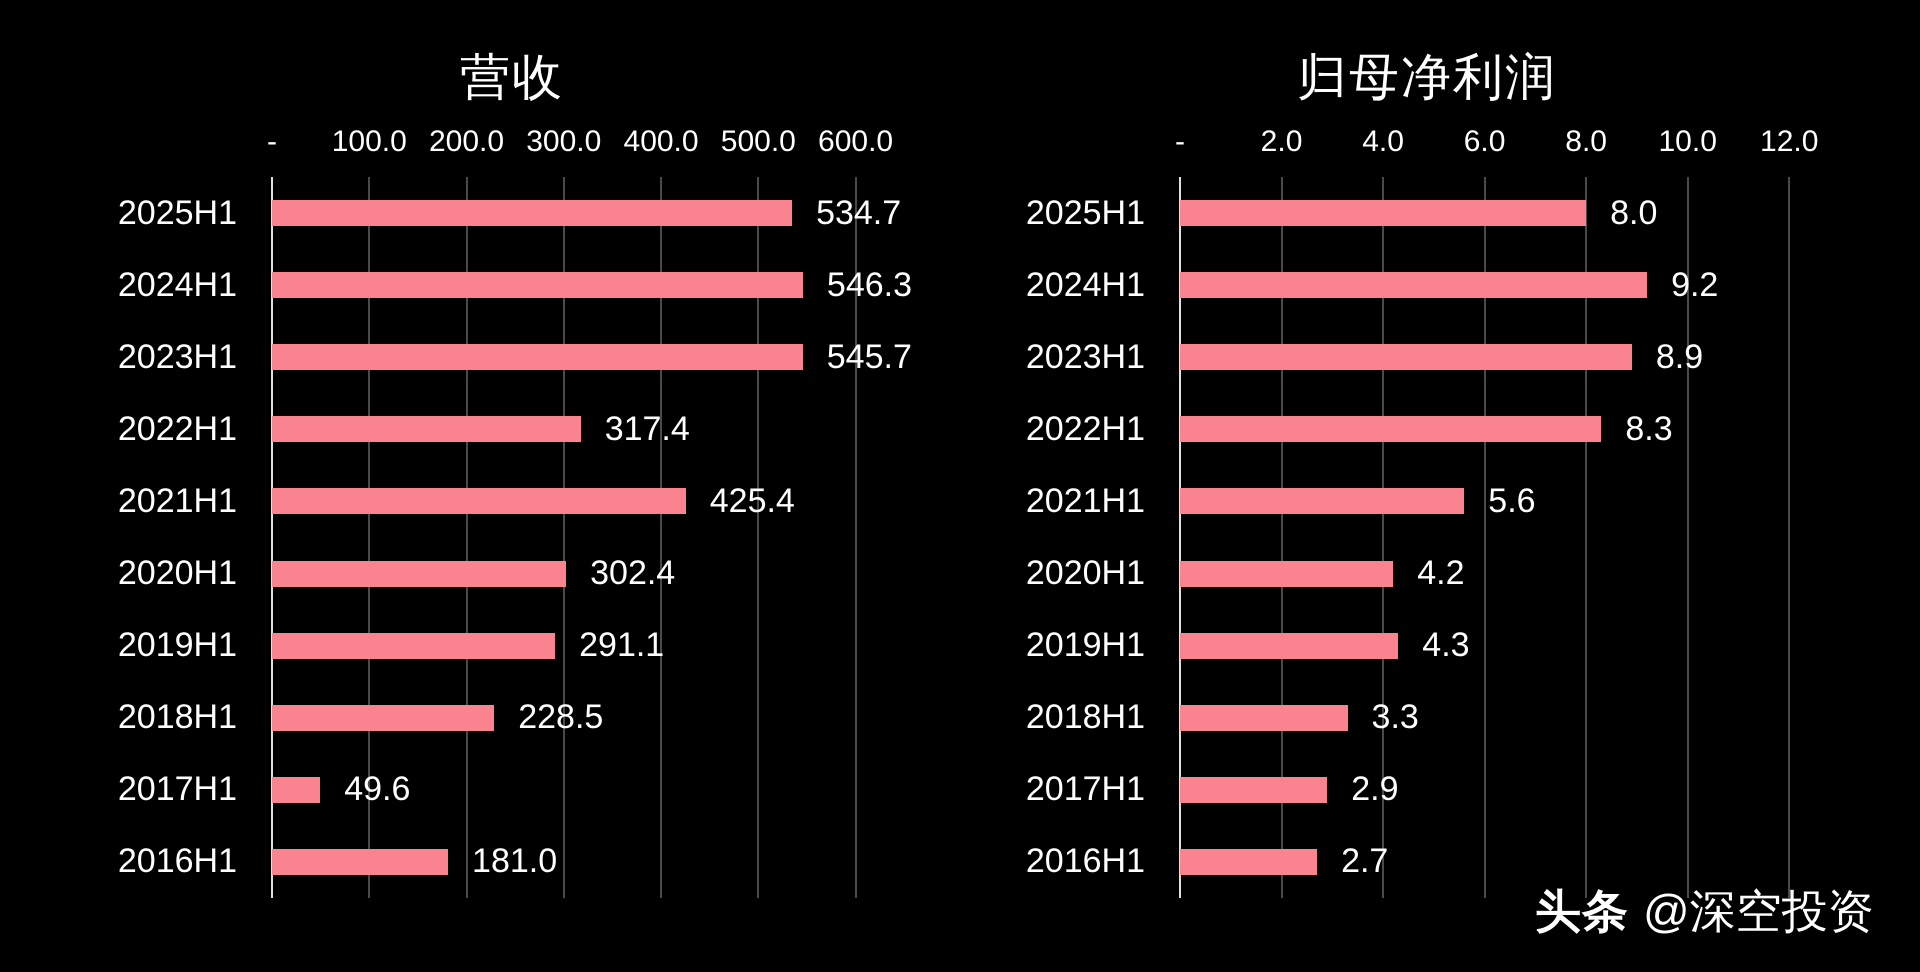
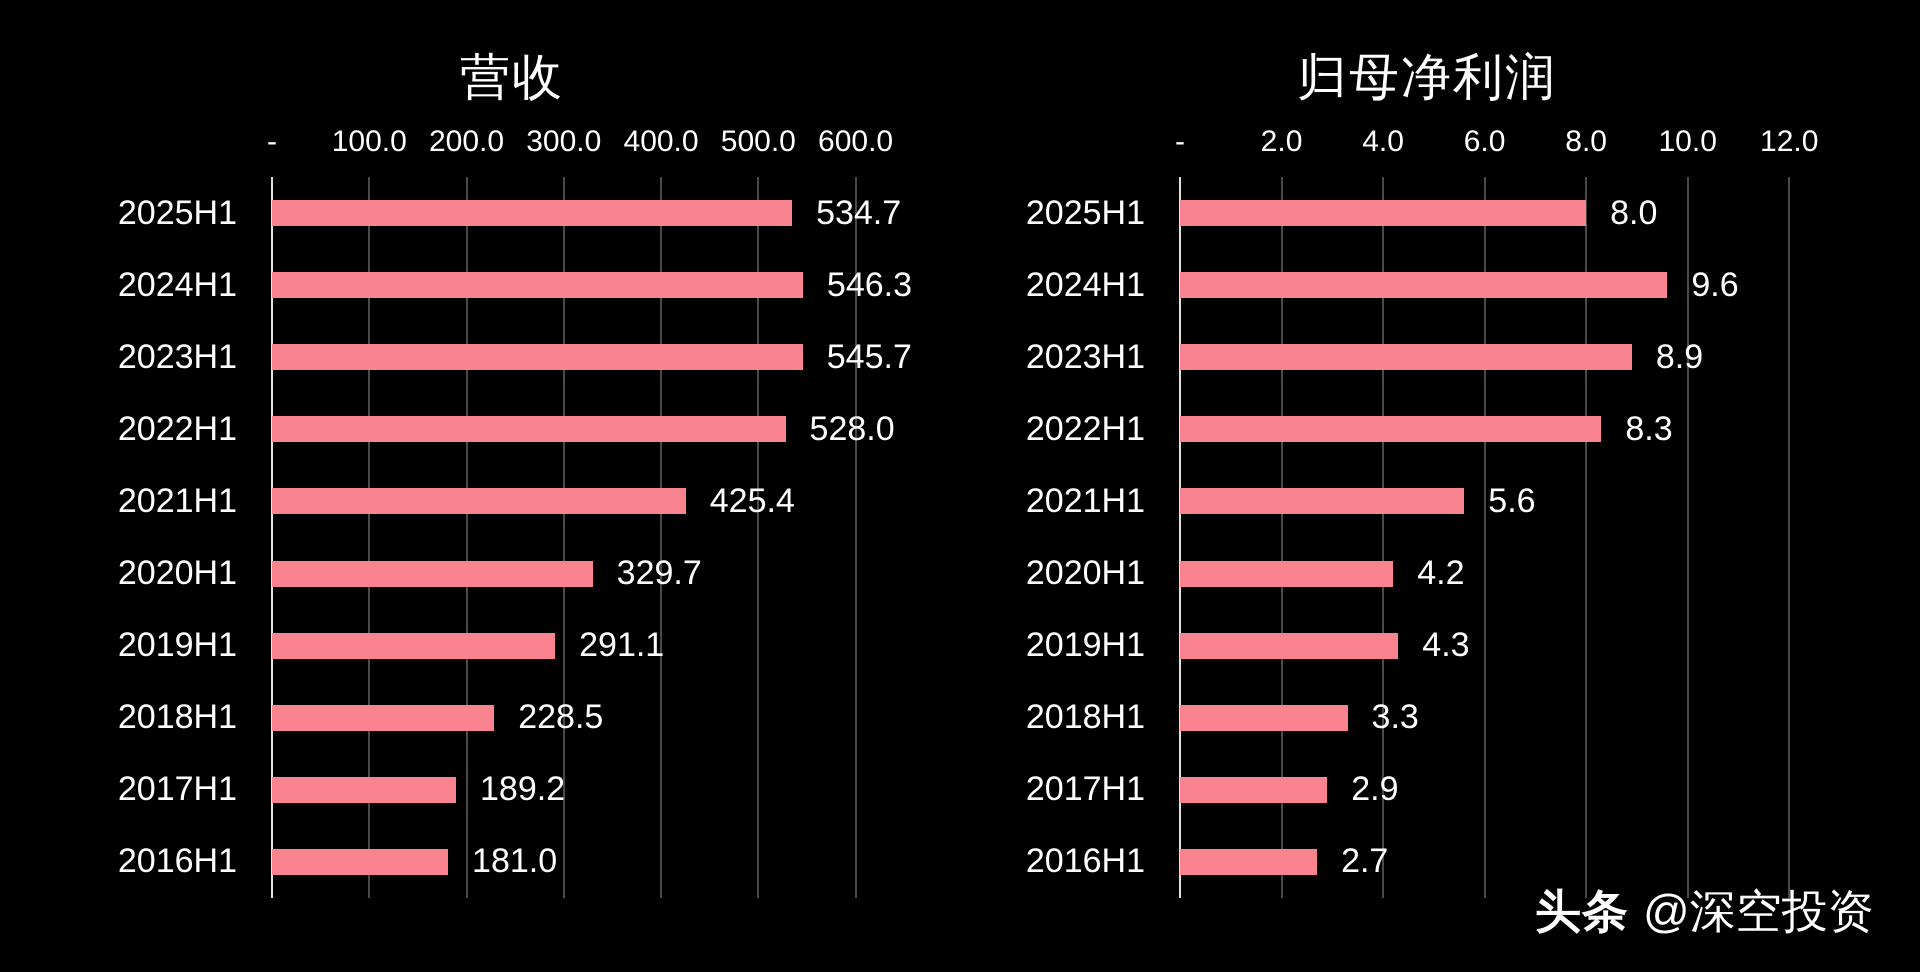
营收/2022H1: 317.4 -> 528.0
营收/2020H1: 302.4 -> 329.7
营收/2017H1: 49.6 -> 189.2
归母净利润/2024H1: 9.2 -> 9.6
